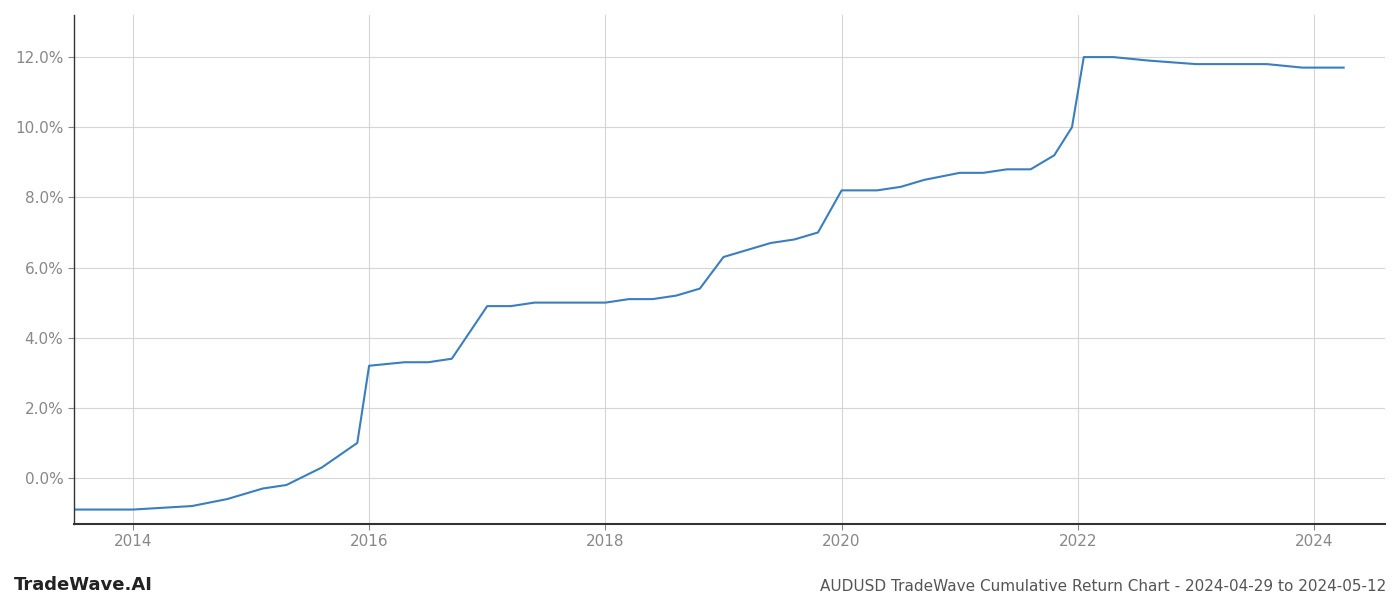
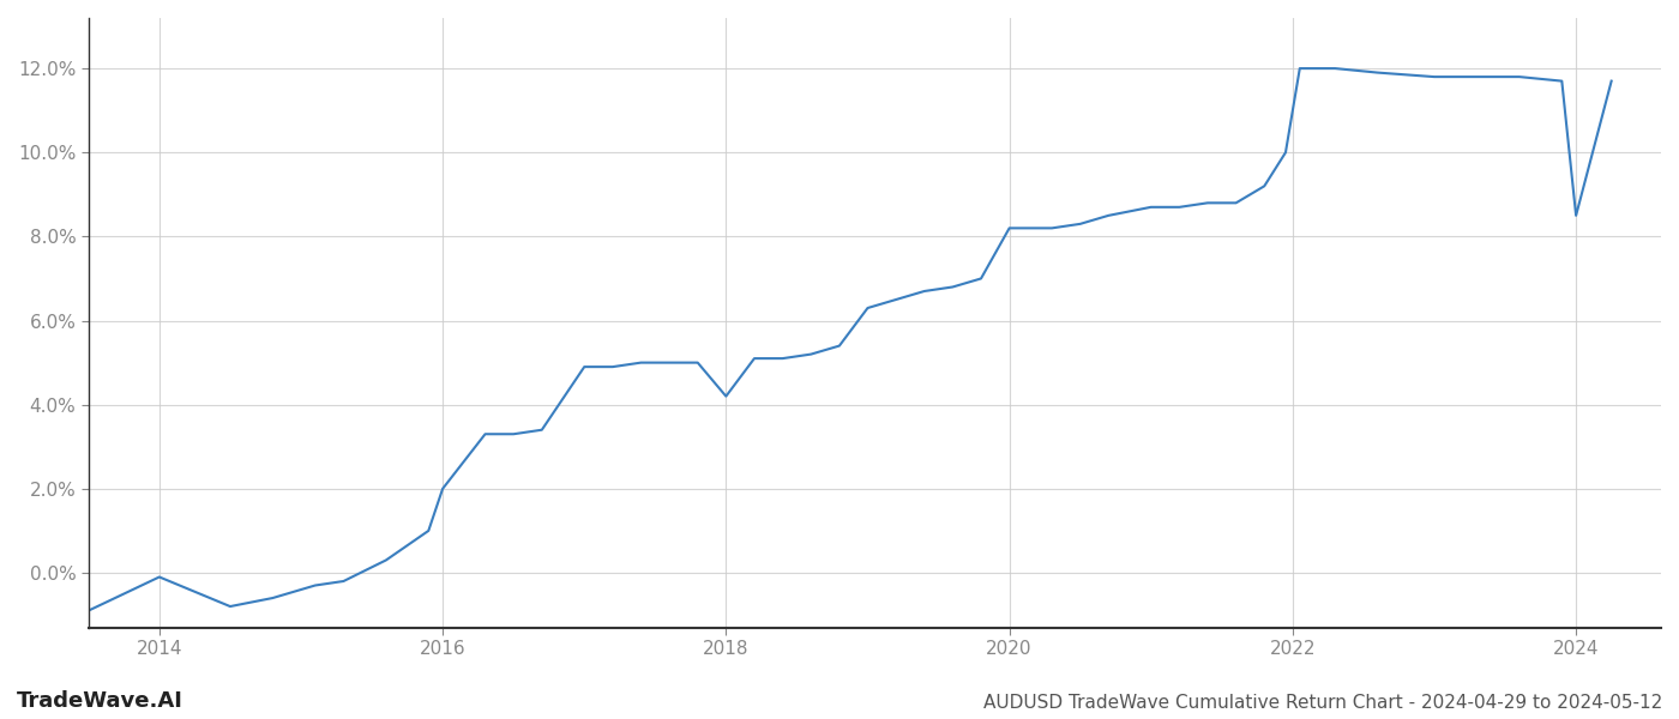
2014: -0.9% -> -0.1%
2016: 3.2% -> 2.0%
2018: 5.0% -> 4.2%
2024: 11.7% -> 8.5%
